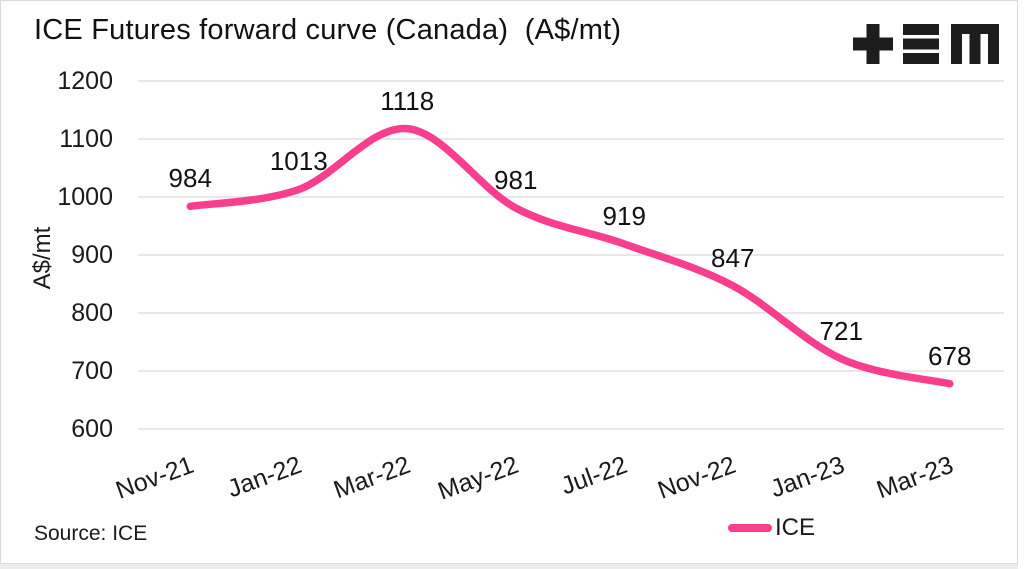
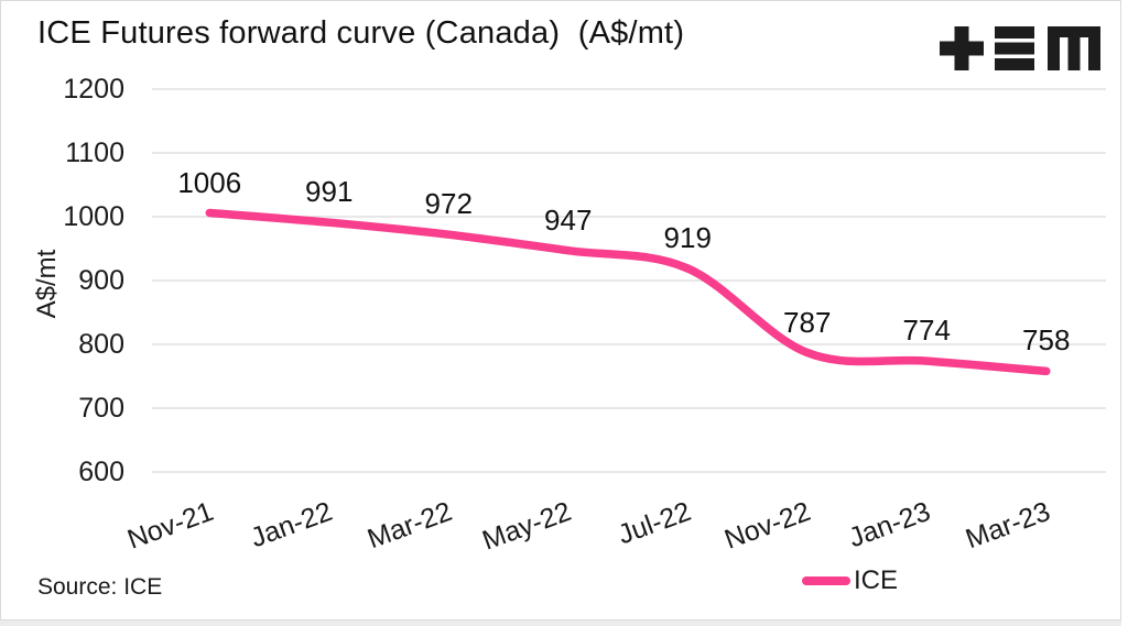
Nov-21: 984 -> 1006
Jan-22: 1013 -> 991
Mar-22: 1118 -> 972
May-22: 981 -> 947
Nov-22: 847 -> 787
Jan-23: 721 -> 774
Mar-23: 678 -> 758
